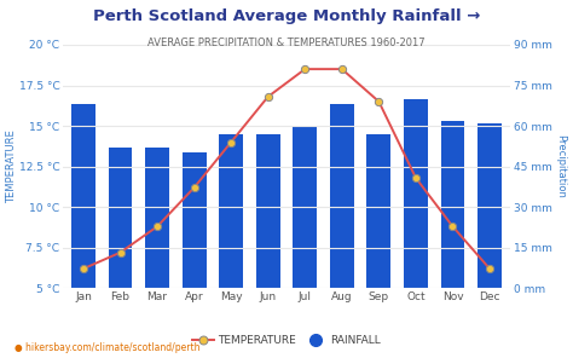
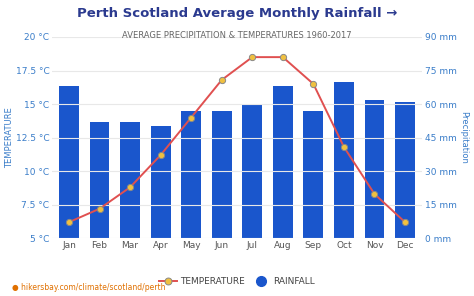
TEMPERATURE/Nov: 8.8 °C -> 8.3 °C
